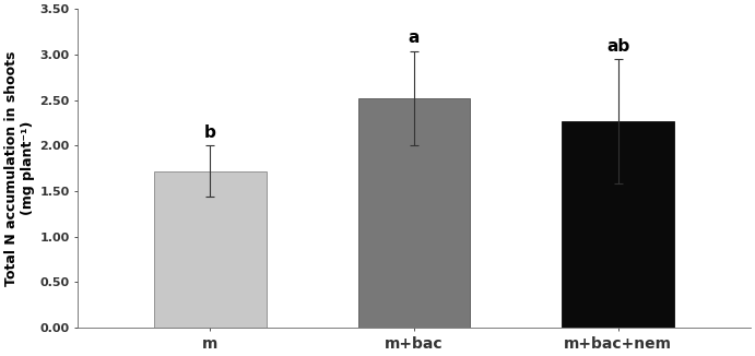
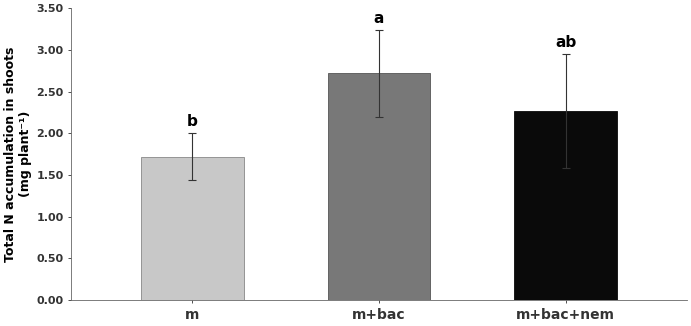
m+bac: 2.52 -> 2.72
